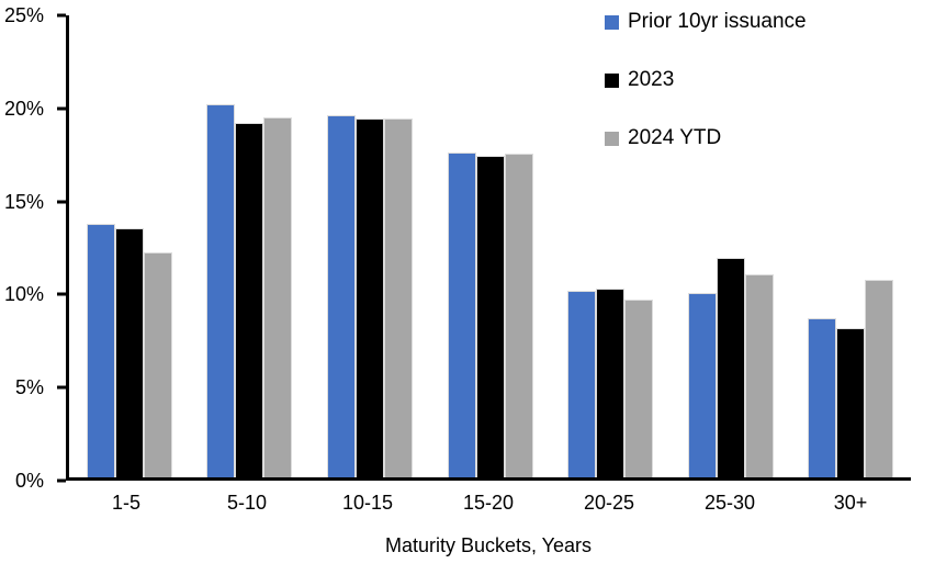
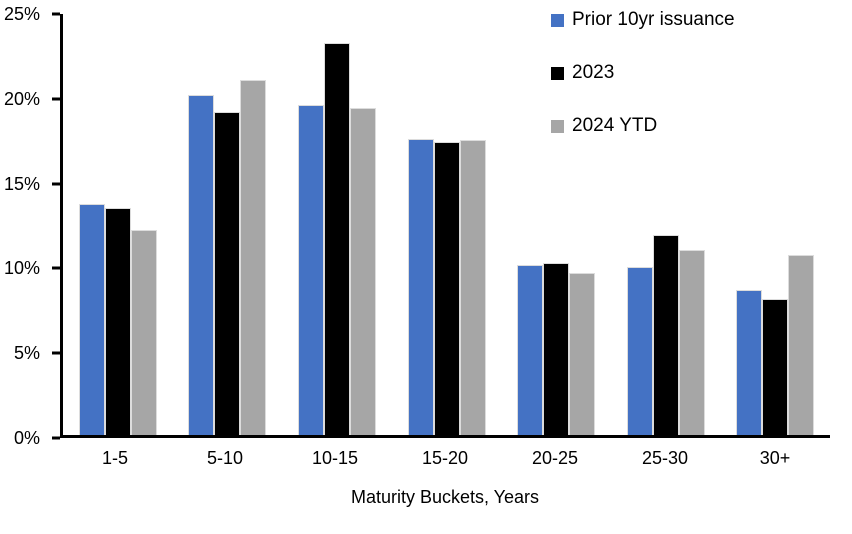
2024 YTD/5-10: 19.5% -> 21.1%
2023/10-15: 19.4% -> 23.3%
